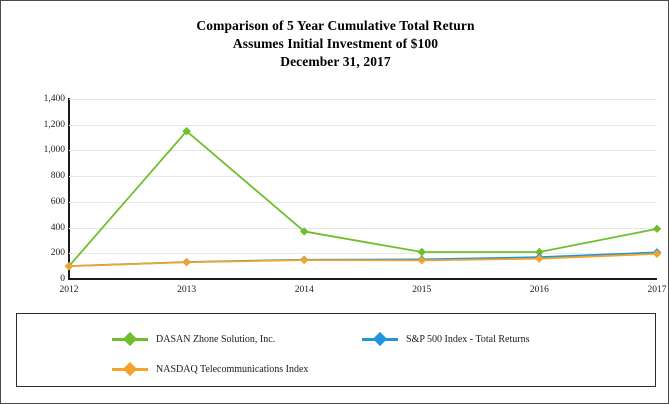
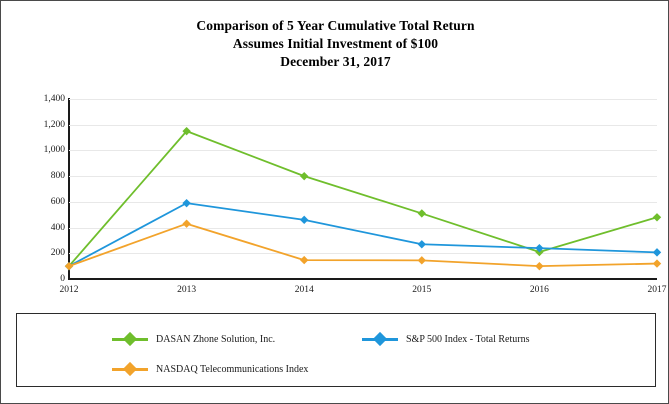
S&P 500 Index - Total Returns/2013: 130 -> 590
NASDAQ Telecommunications Index/2013: 130 -> 430
DASAN Zhone Solution, Inc./2014: 370 -> 800
S&P 500 Index - Total Returns/2014: 150 -> 460
DASAN Zhone Solution, Inc./2015: 210 -> 510
S&P 500 Index - Total Returns/2015: 150 -> 270
S&P 500 Index - Total Returns/2016: 170 -> 240
NASDAQ Telecommunications Index/2016: 160 -> 100
DASAN Zhone Solution, Inc./2017: 390 -> 480
NASDAQ Telecommunications Index/2017: 200 -> 120
